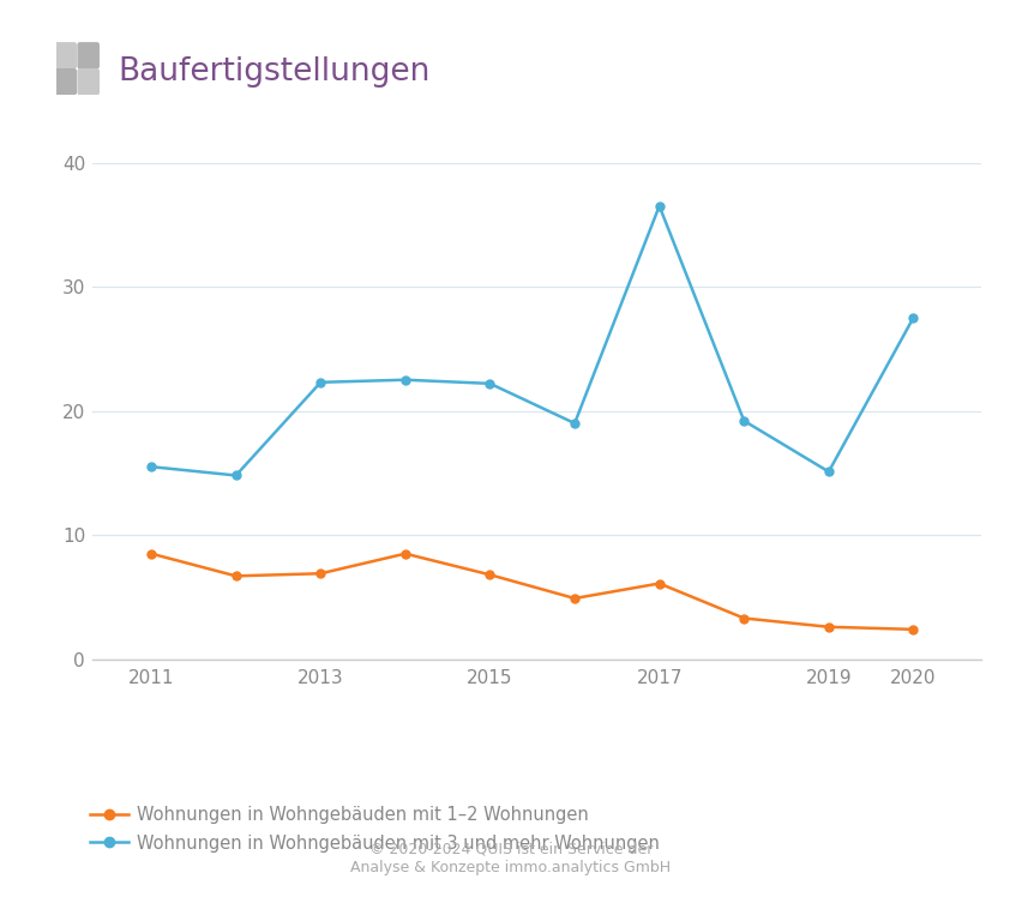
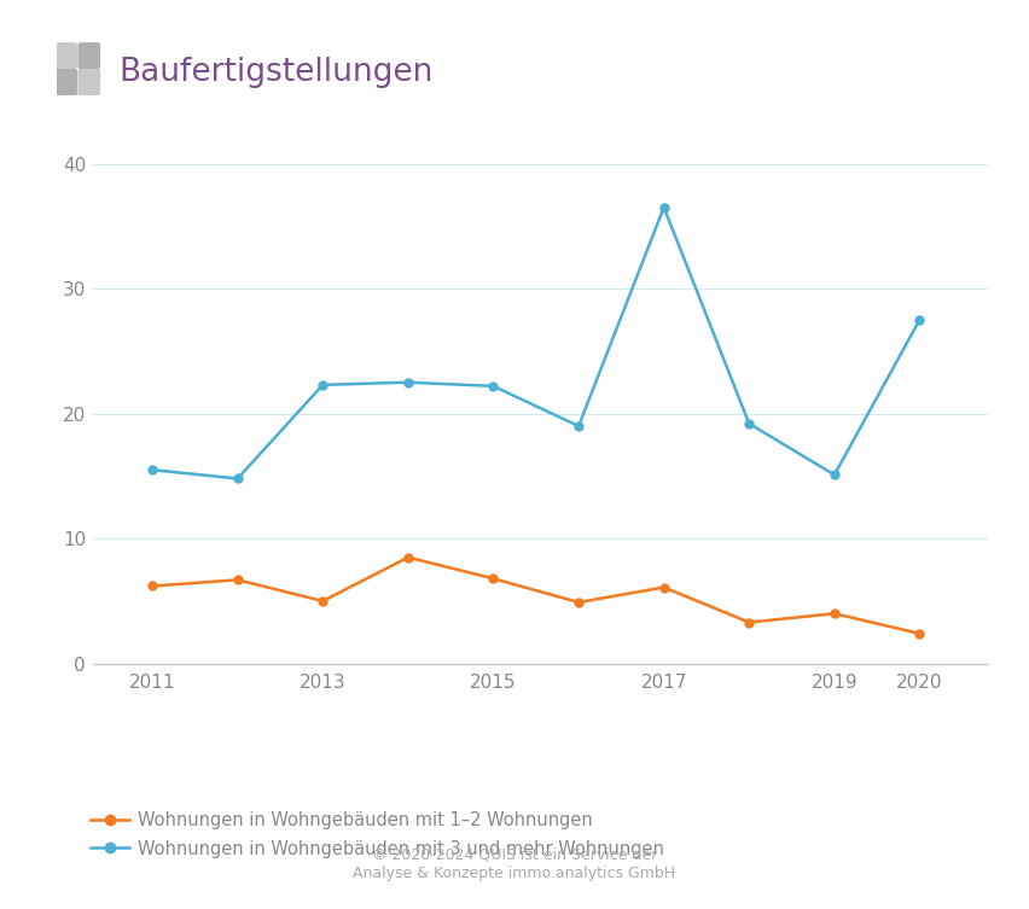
Wohnungen in Wohngebäuden mit 1–2 Wohnungen/2011: 8.5 -> 6.2
Wohnungen in Wohngebäuden mit 1–2 Wohnungen/2013: 6.9 -> 5.0
Wohnungen in Wohngebäuden mit 1–2 Wohnungen/2019: 2.6 -> 4.0
